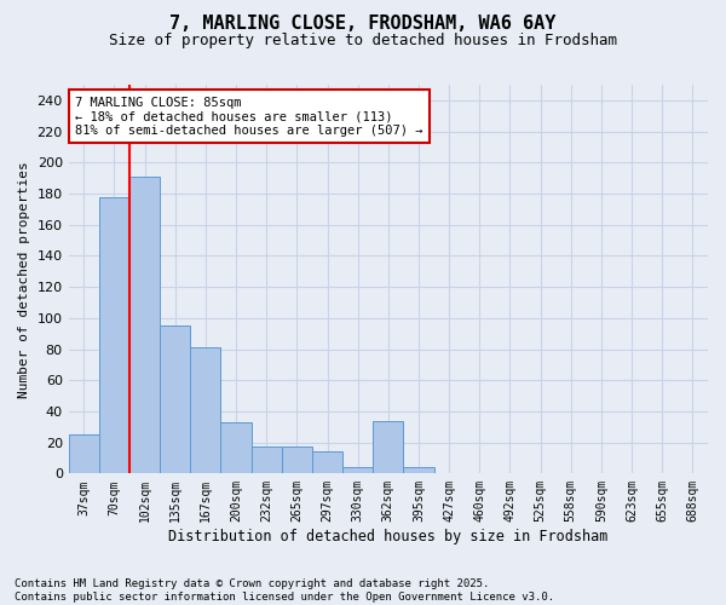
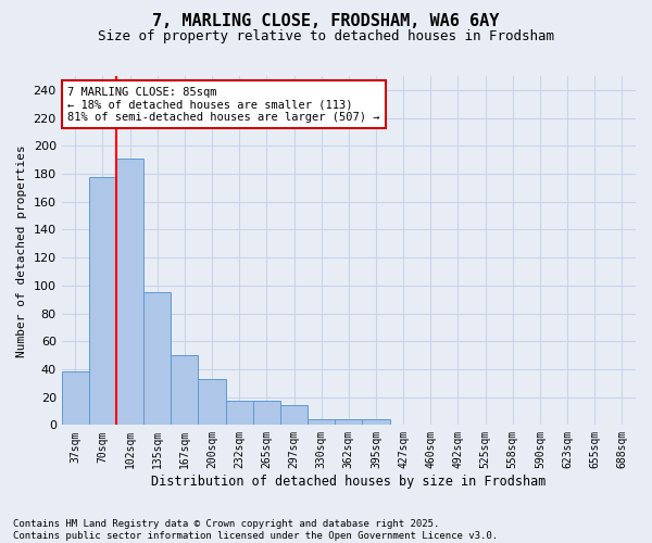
37sqm: 25 -> 38
167sqm: 81 -> 50
362sqm: 34 -> 4
